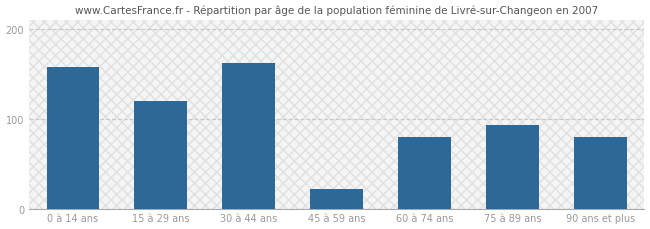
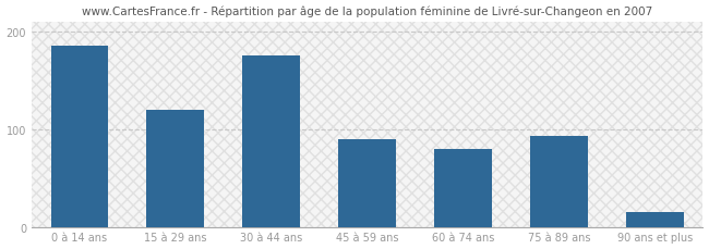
0 à 14 ans: 158 -> 185
30 à 44 ans: 162 -> 175
45 à 59 ans: 22 -> 90
90 ans et plus: 80 -> 15
